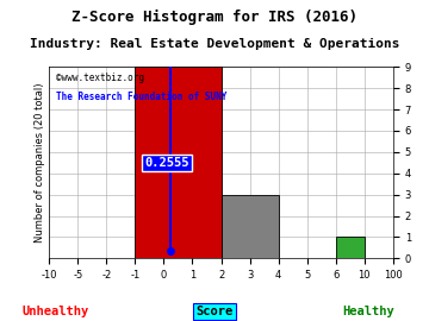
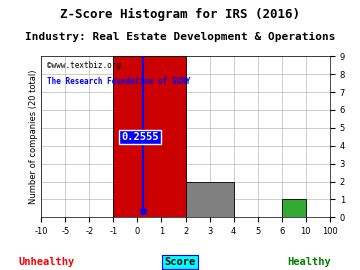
3: 3 -> 2
